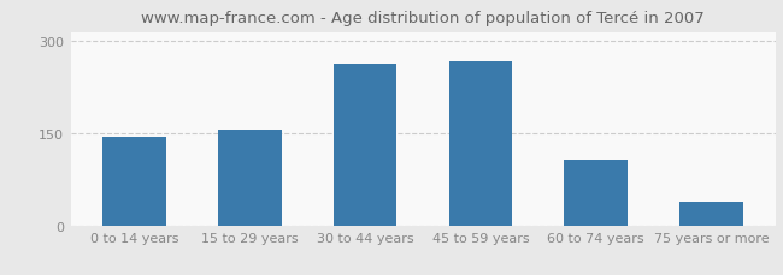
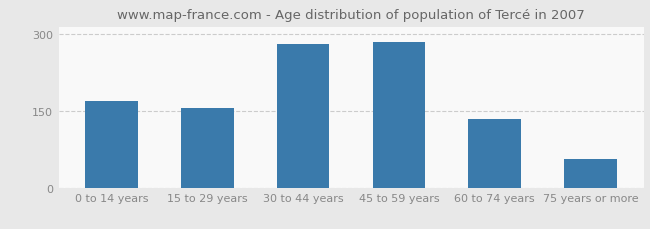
0 to 14 years: 144 -> 170
30 to 44 years: 264 -> 280
45 to 59 years: 268 -> 285
60 to 74 years: 106 -> 135
75 years or more: 38 -> 55
